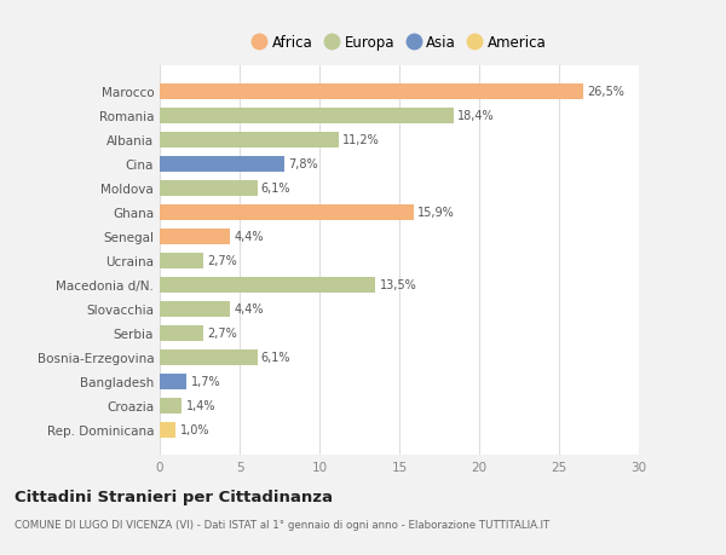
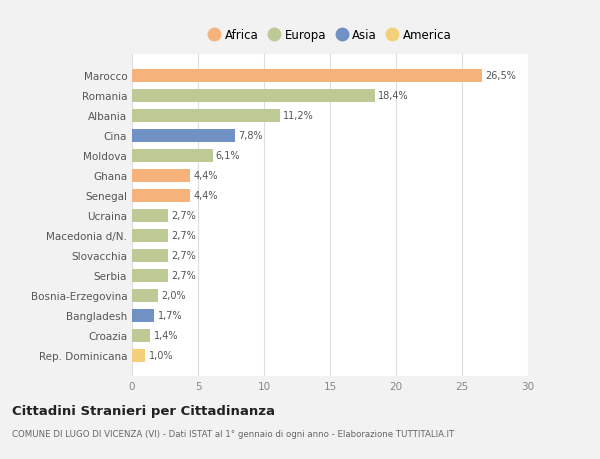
Ghana: 15,9% -> 4,4%
Macedonia d/N.: 13,5% -> 2,7%
Slovacchia: 4,4% -> 2,7%
Bosnia-Erzegovina: 6,1% -> 2,0%
